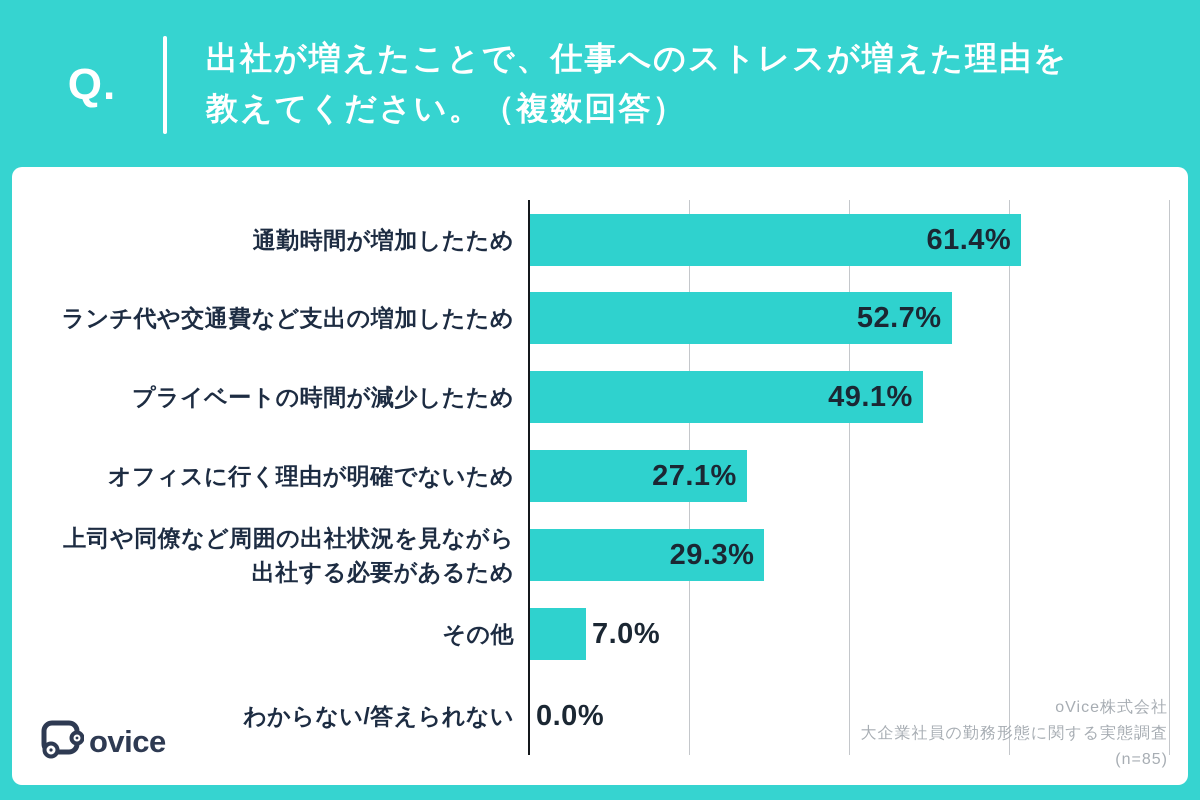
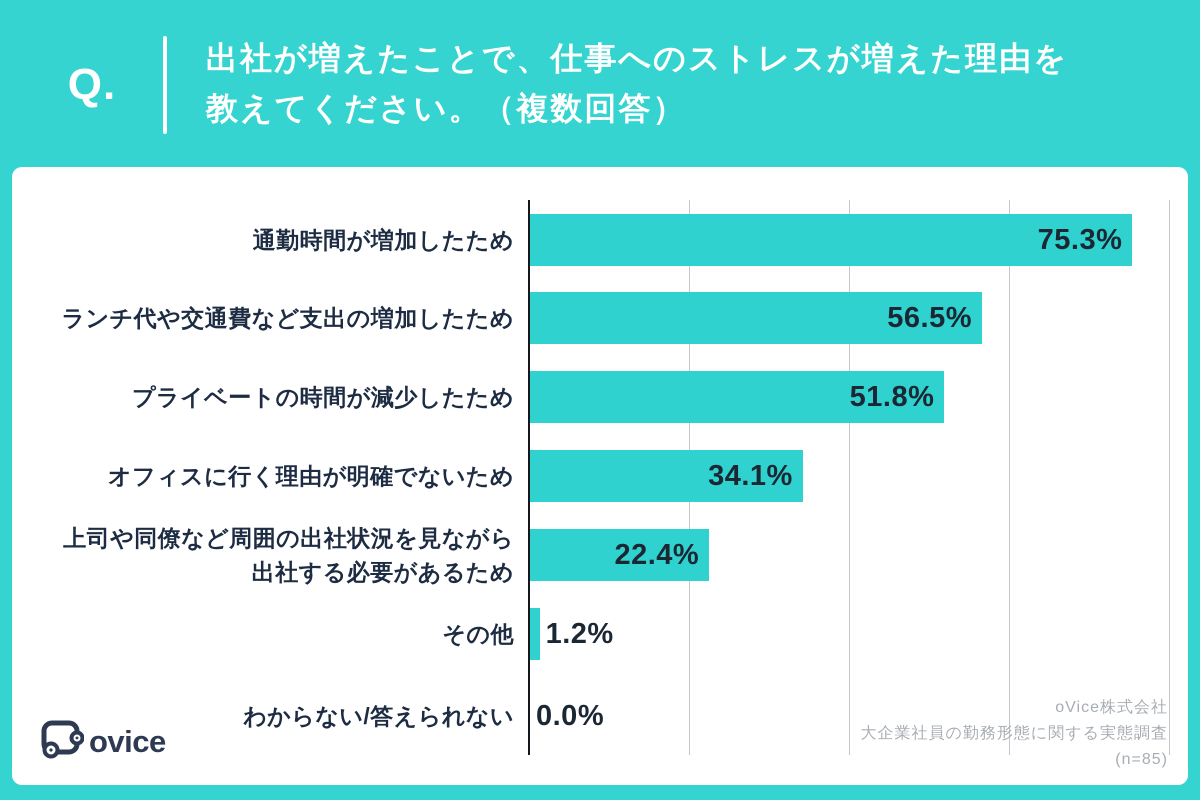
通勤時間が増加したため: 61.4% -> 75.3%
ランチ代や交通費など支出の増加したため: 52.7% -> 56.5%
プライベートの時間が減少したため: 49.1% -> 51.8%
オフィスに行く理由が明確でないため: 27.1% -> 34.1%
上司や同僚など周囲の出社状況を見ながら 出社する必要があるため: 29.3% -> 22.4%
その他: 7.0% -> 1.2%
